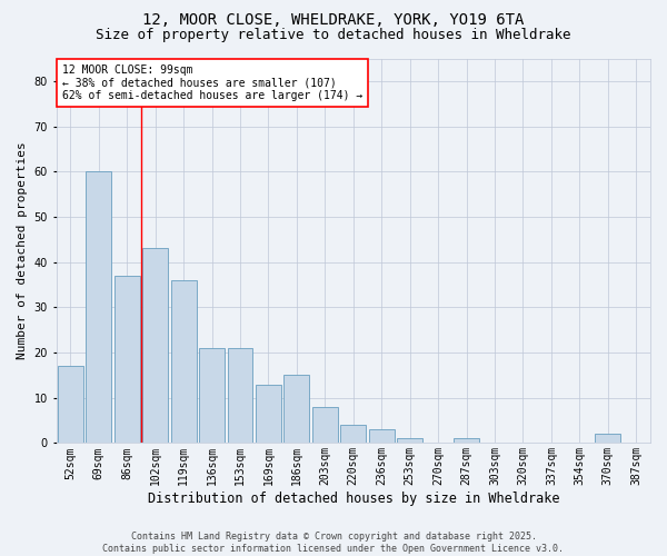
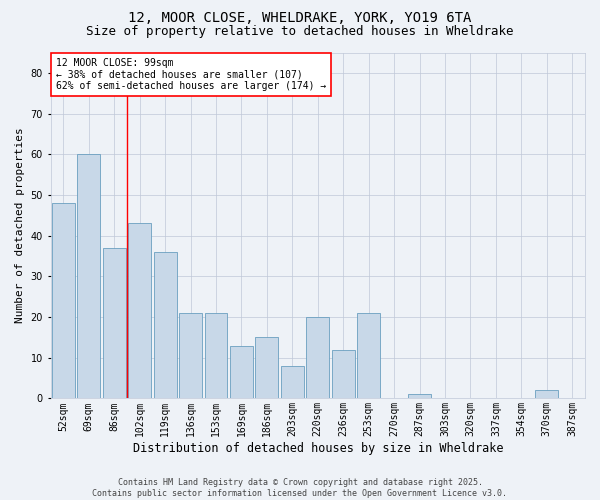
52sqm: 17 -> 48
220sqm: 4 -> 20
236sqm: 3 -> 12
253sqm: 1 -> 21
